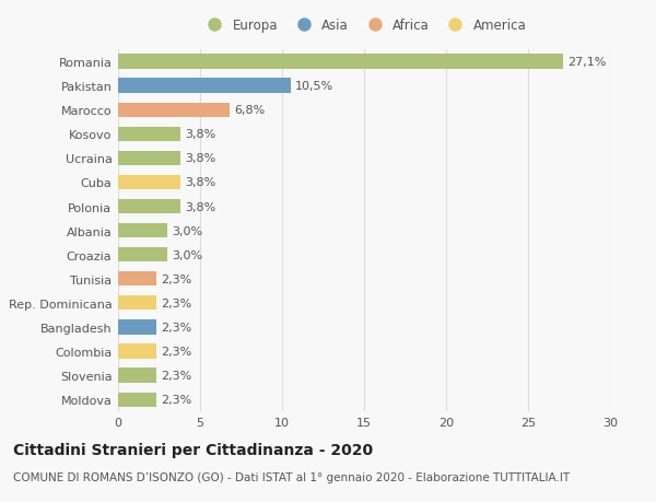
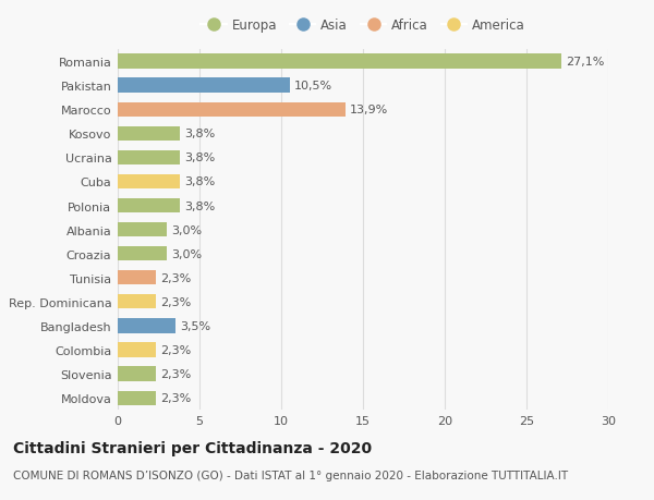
Marocco: 6,8% -> 13,9%
Bangladesh: 2,3% -> 3,5%
